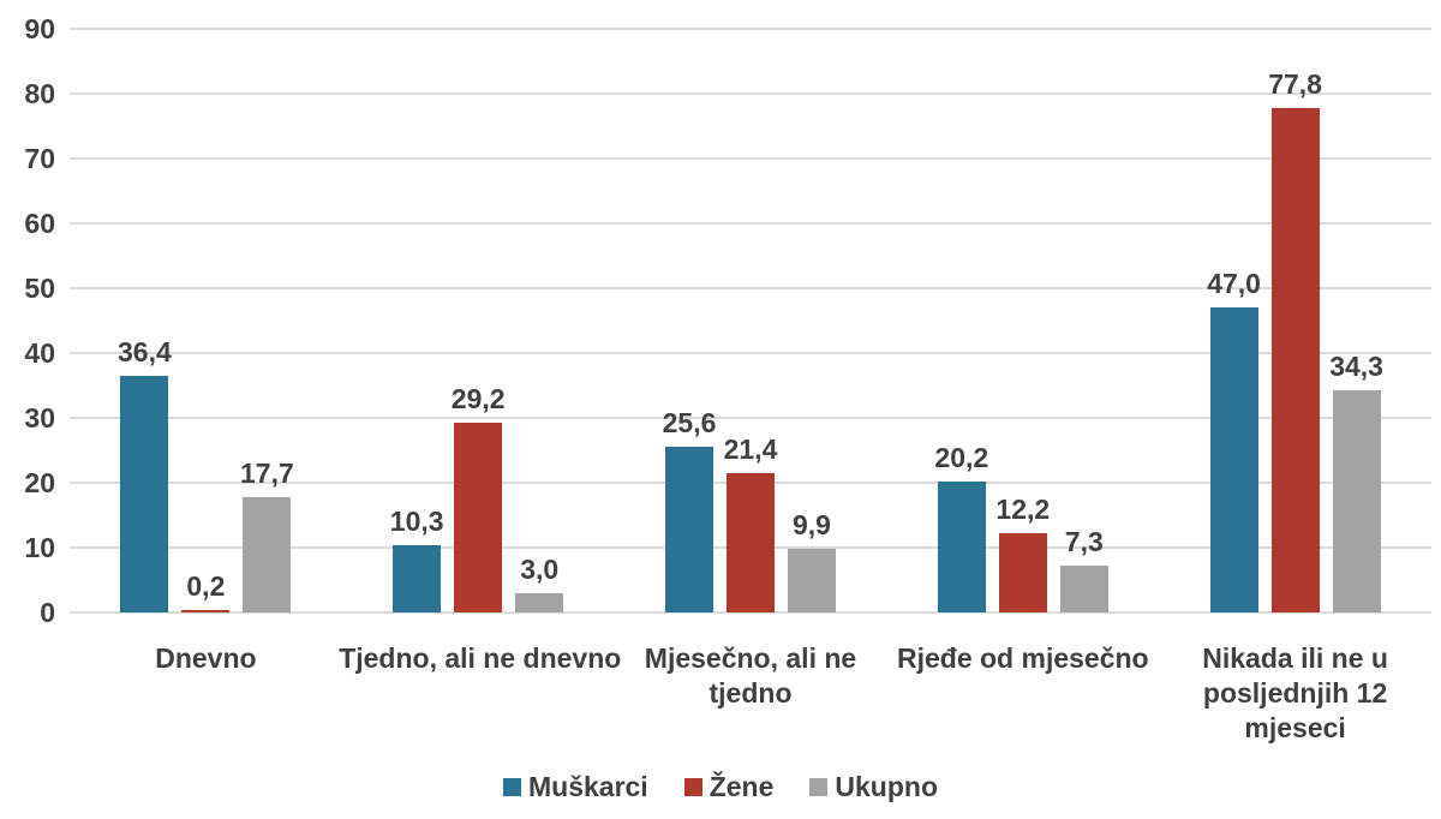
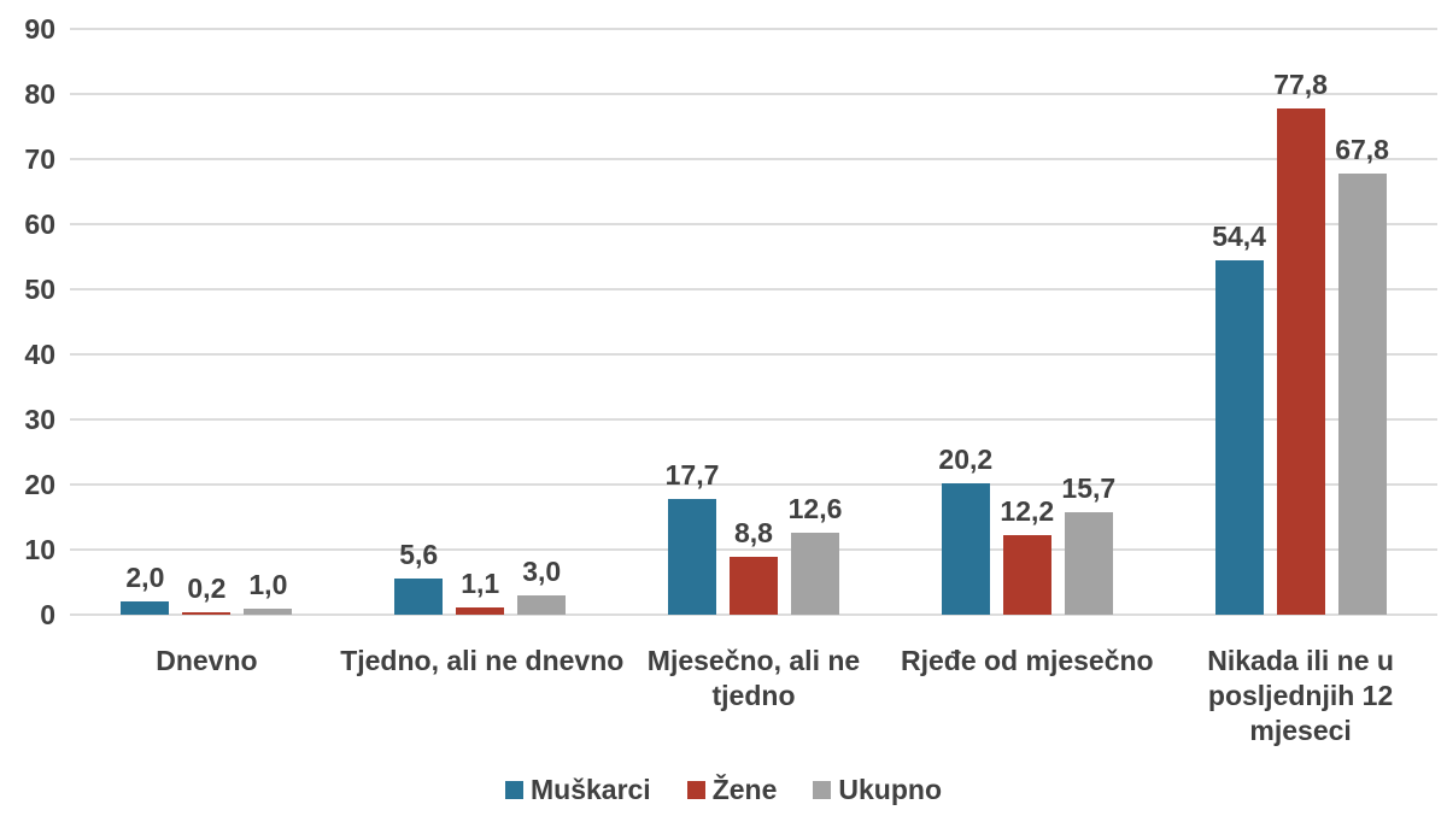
Muškarci/Dnevno: 36,4 -> 2,0
Ukupno/Dnevno: 17,7 -> 1,0
Muškarci/Tjedno, ali ne dnevno: 10,3 -> 5,6
Žene/Tjedno, ali ne dnevno: 29,2 -> 1,1
Muškarci/Mjesečno, ali ne tjedno: 25,6 -> 17,7
Žene/Mjesečno, ali ne tjedno: 21,4 -> 8,8
Ukupno/Mjesečno, ali ne tjedno: 9,9 -> 12,6
Ukupno/Rjeđe od mjesečno: 7,3 -> 15,7
Muškarci/Nikada ili ne u posljednjih 12 mjeseci: 47,0 -> 54,4
Ukupno/Nikada ili ne u posljednjih 12 mjeseci: 34,3 -> 67,8
